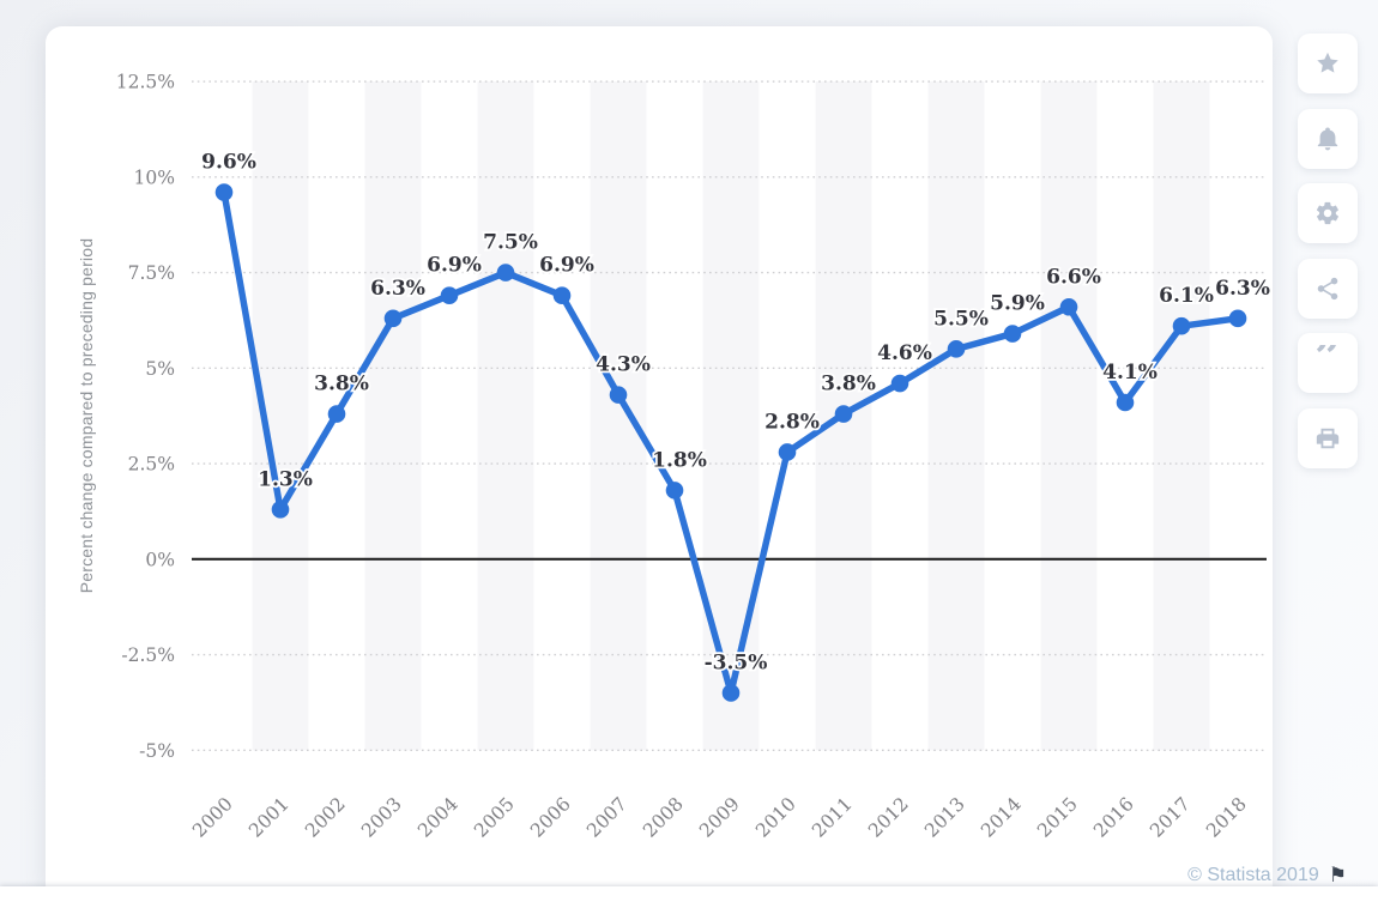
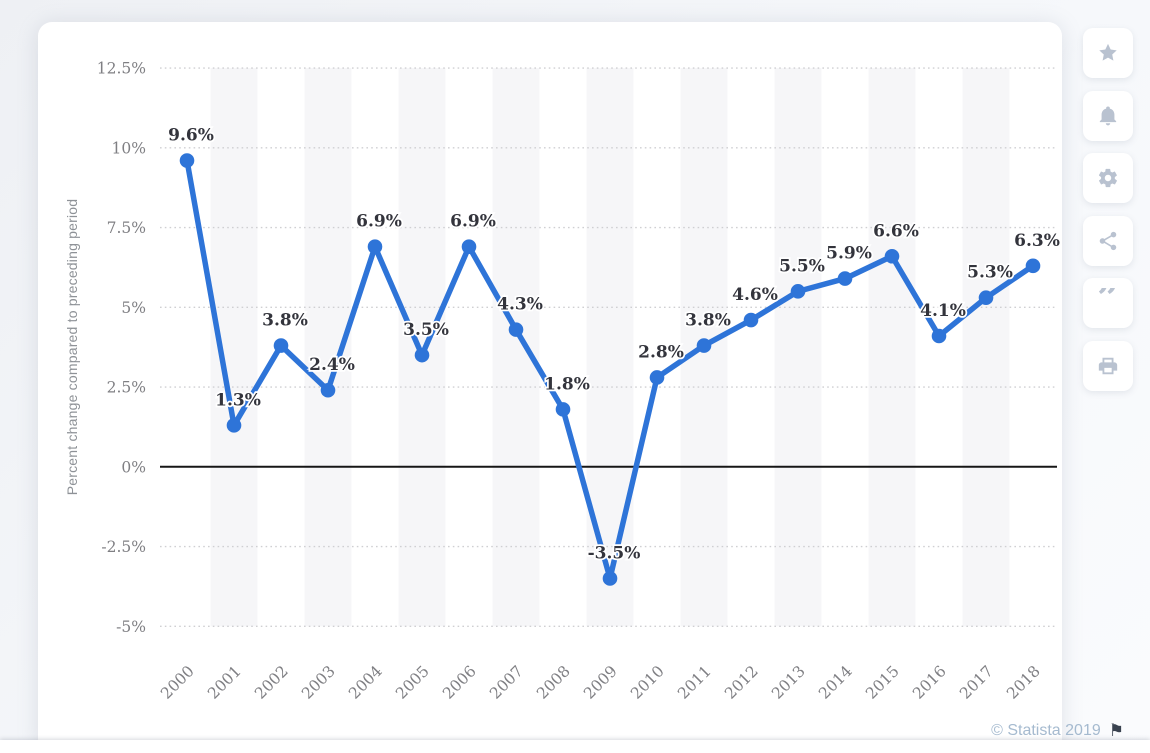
2003: 6.3% -> 2.4%
2005: 7.5% -> 3.5%
2017: 6.1% -> 5.3%
